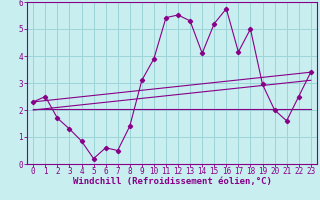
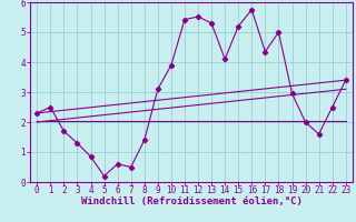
17: 4.15 -> 4.35
